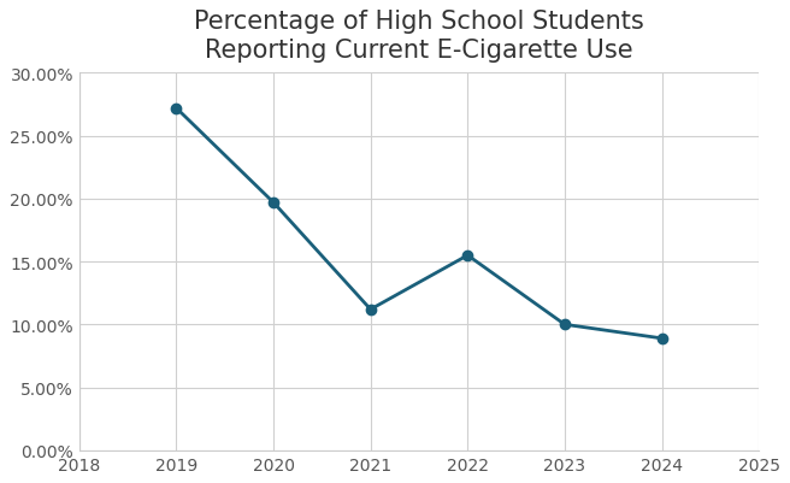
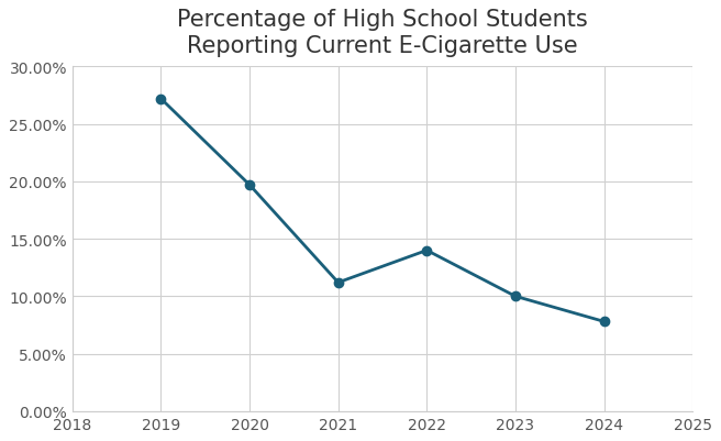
2022: 15.5% -> 14.0%
2024: 8.9% -> 7.8%
